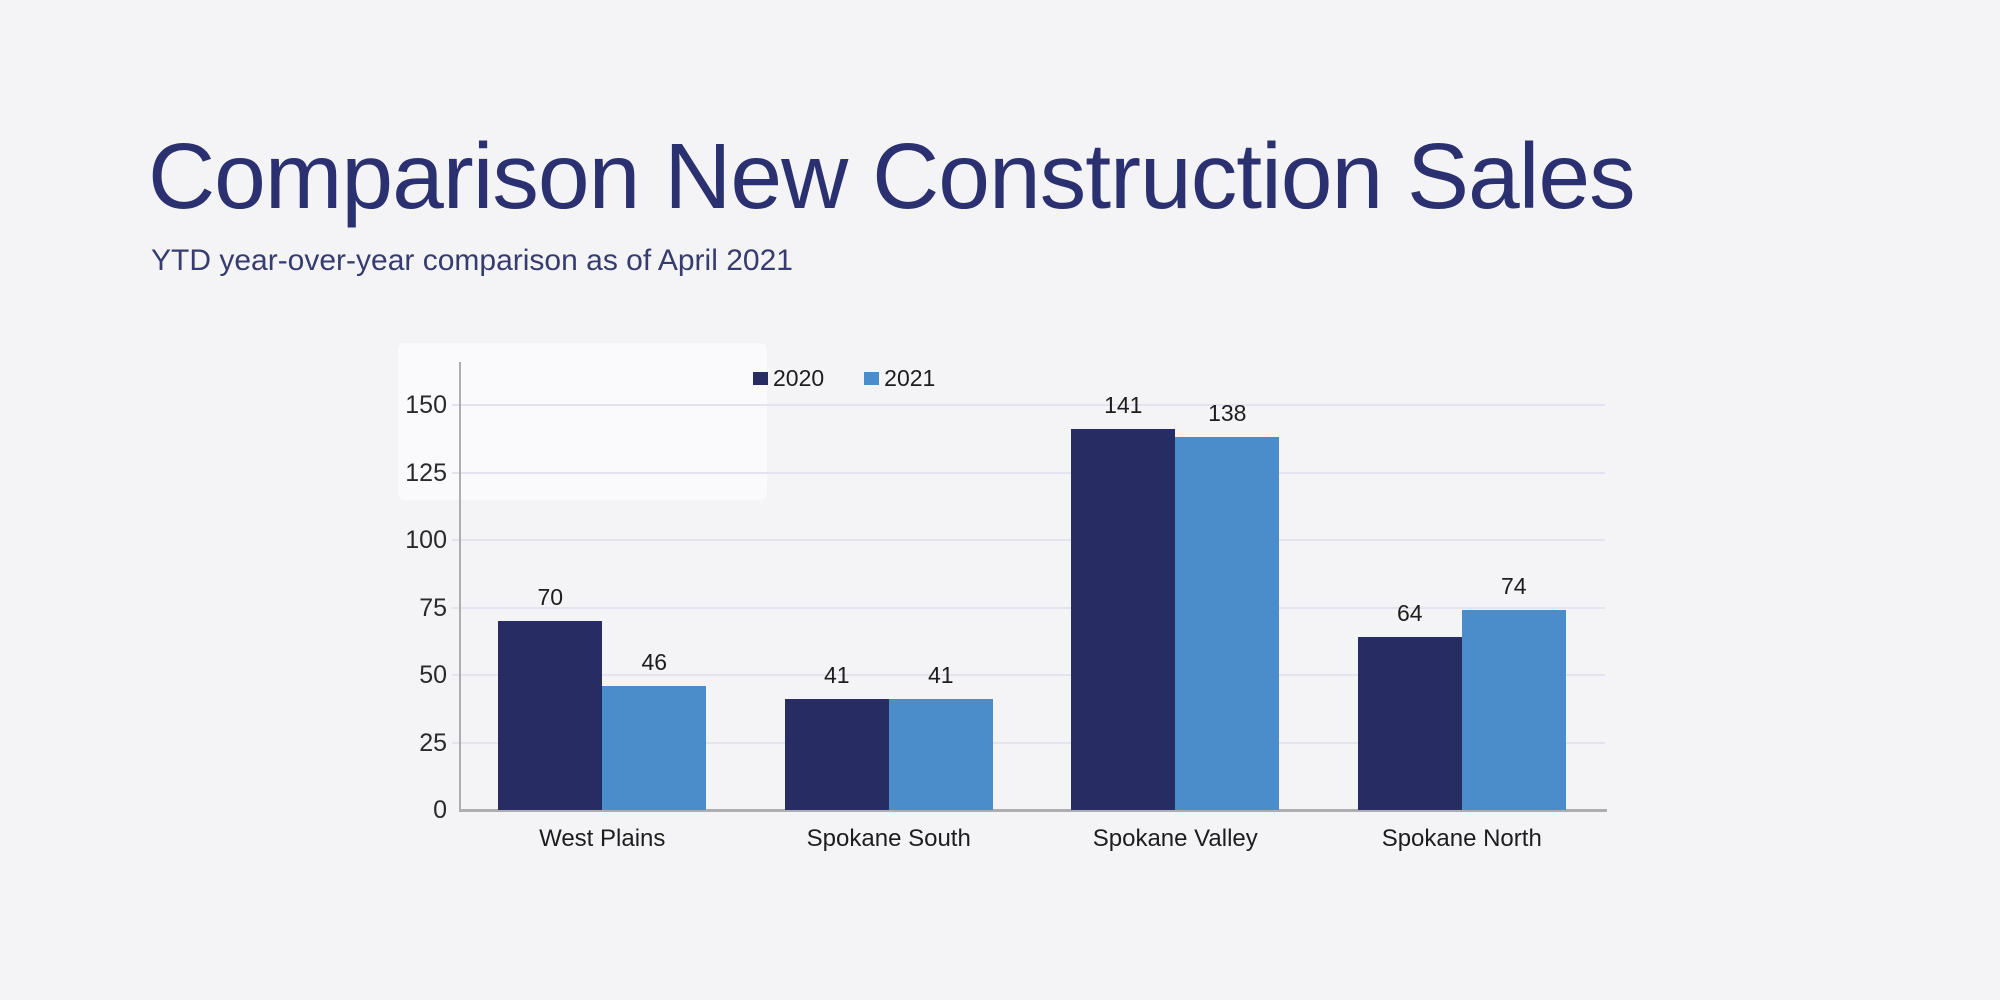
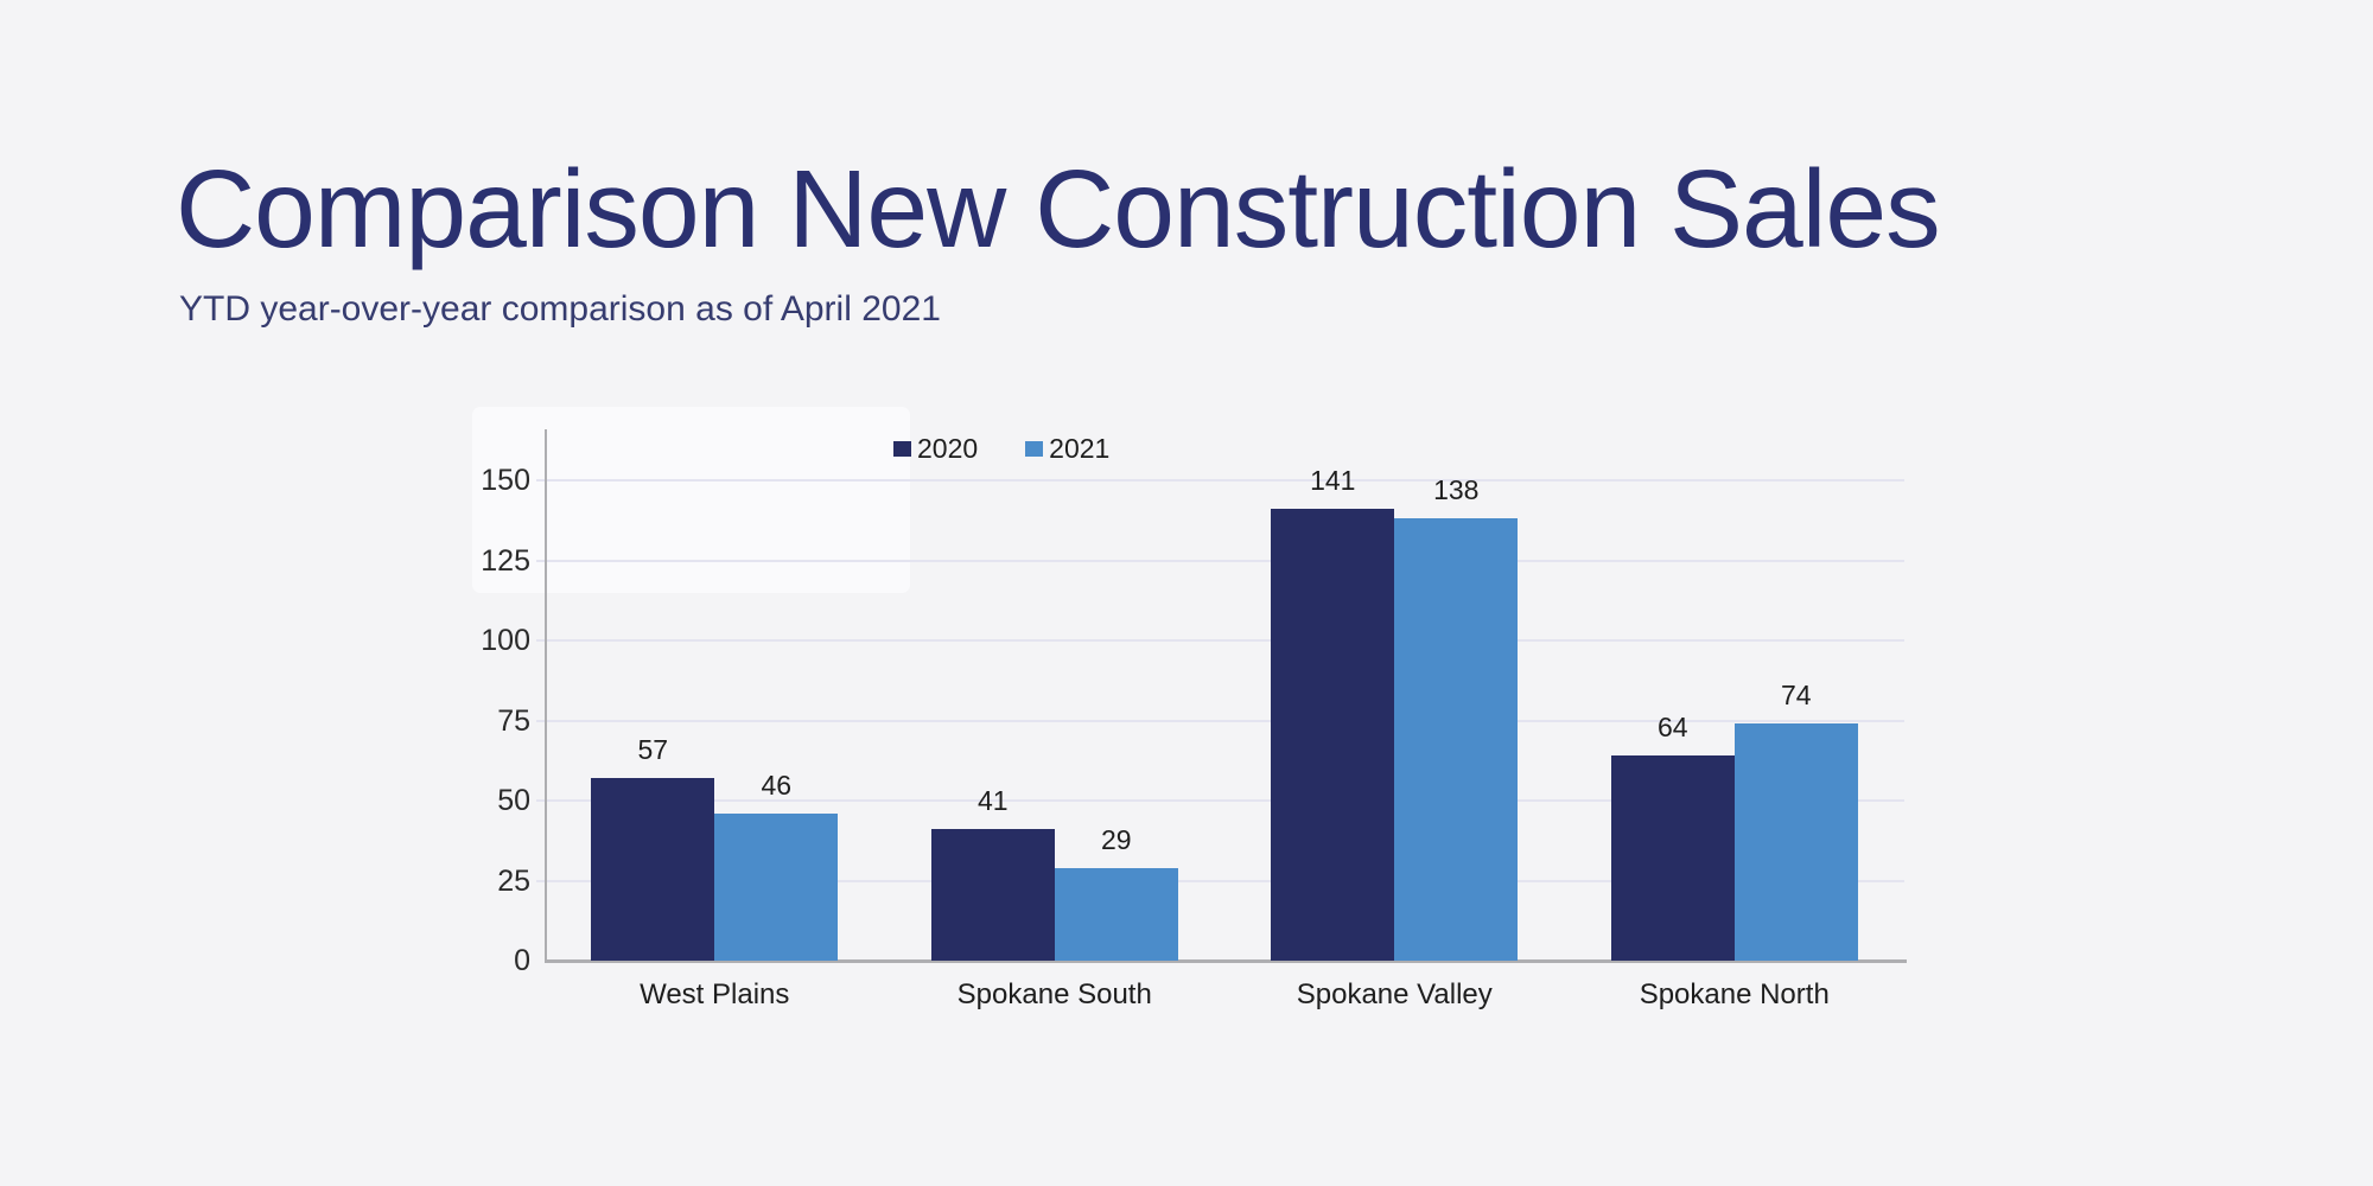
2020/West Plains: 70 -> 57
2021/Spokane South: 41 -> 29
